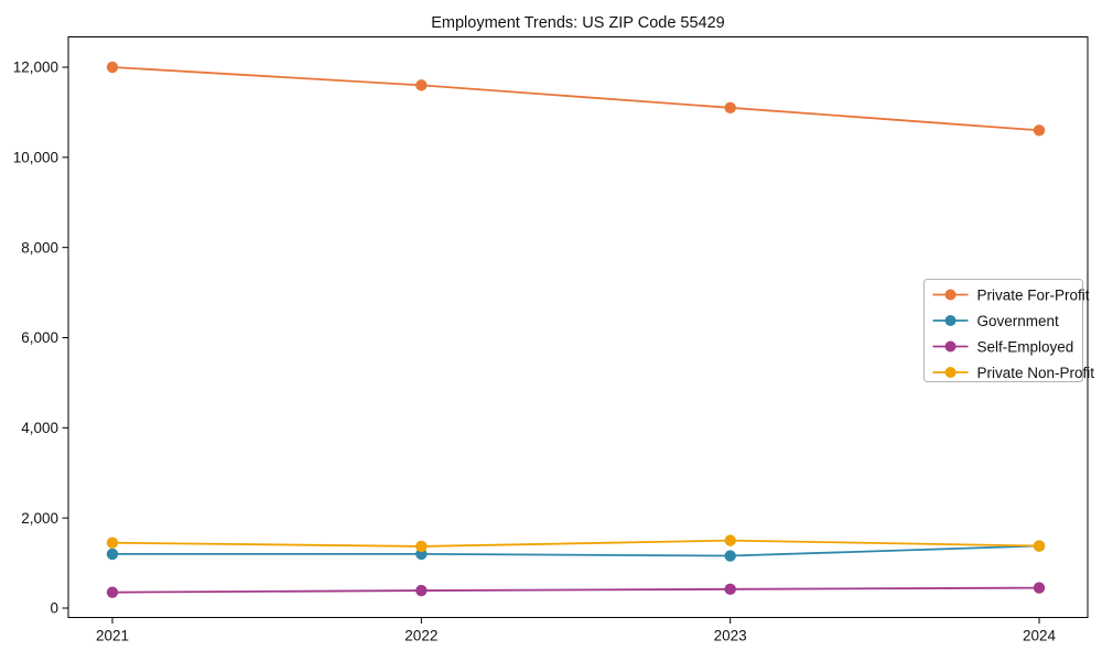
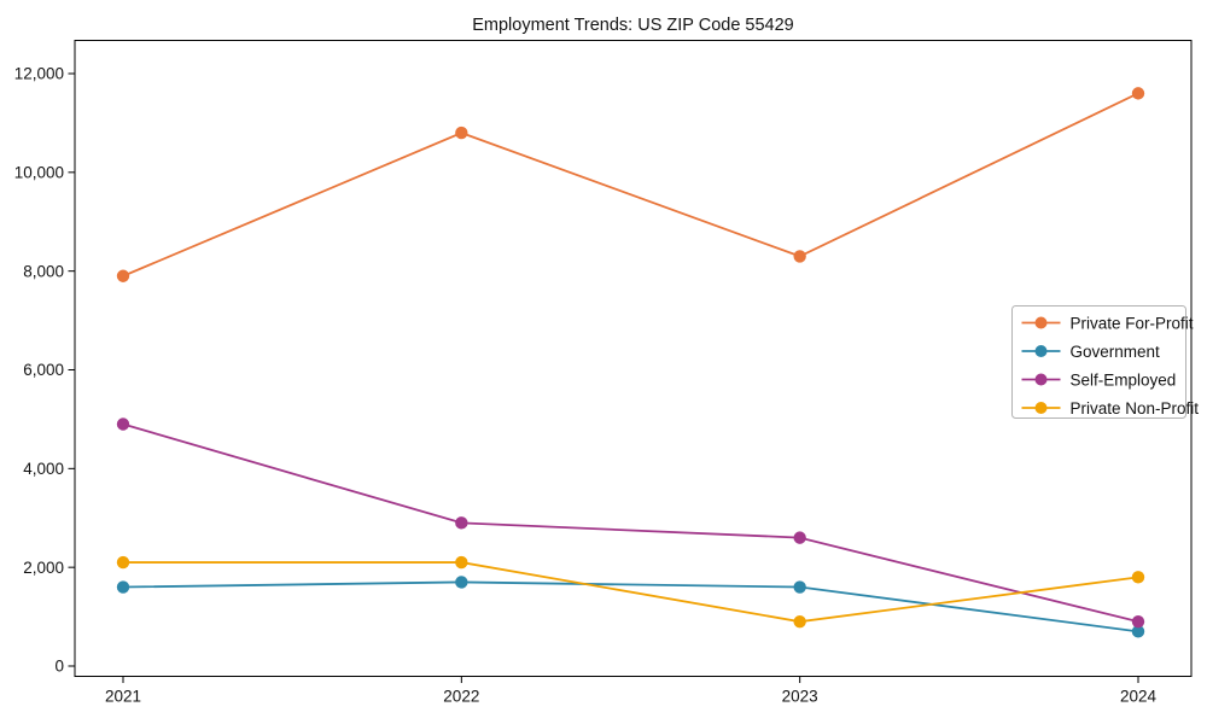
Private For-Profit/2021: 12000 -> 7900
Government/2021: 1200 -> 1600
Self-Employed/2021: 400 -> 4900
Private Non-Profit/2021: 1400 -> 2100
Private For-Profit/2022: 11600 -> 10800
Government/2022: 1200 -> 1700
Self-Employed/2022: 400 -> 2900
Private Non-Profit/2022: 1400 -> 2100
Private For-Profit/2023: 11100 -> 8300
Government/2023: 1200 -> 1600
Self-Employed/2023: 400 -> 2600
Private Non-Profit/2023: 1500 -> 900
Private For-Profit/2024: 10600 -> 11600
Government/2024: 1400 -> 700
Self-Employed/2024: 400 -> 900
Private Non-Profit/2024: 1400 -> 1800
